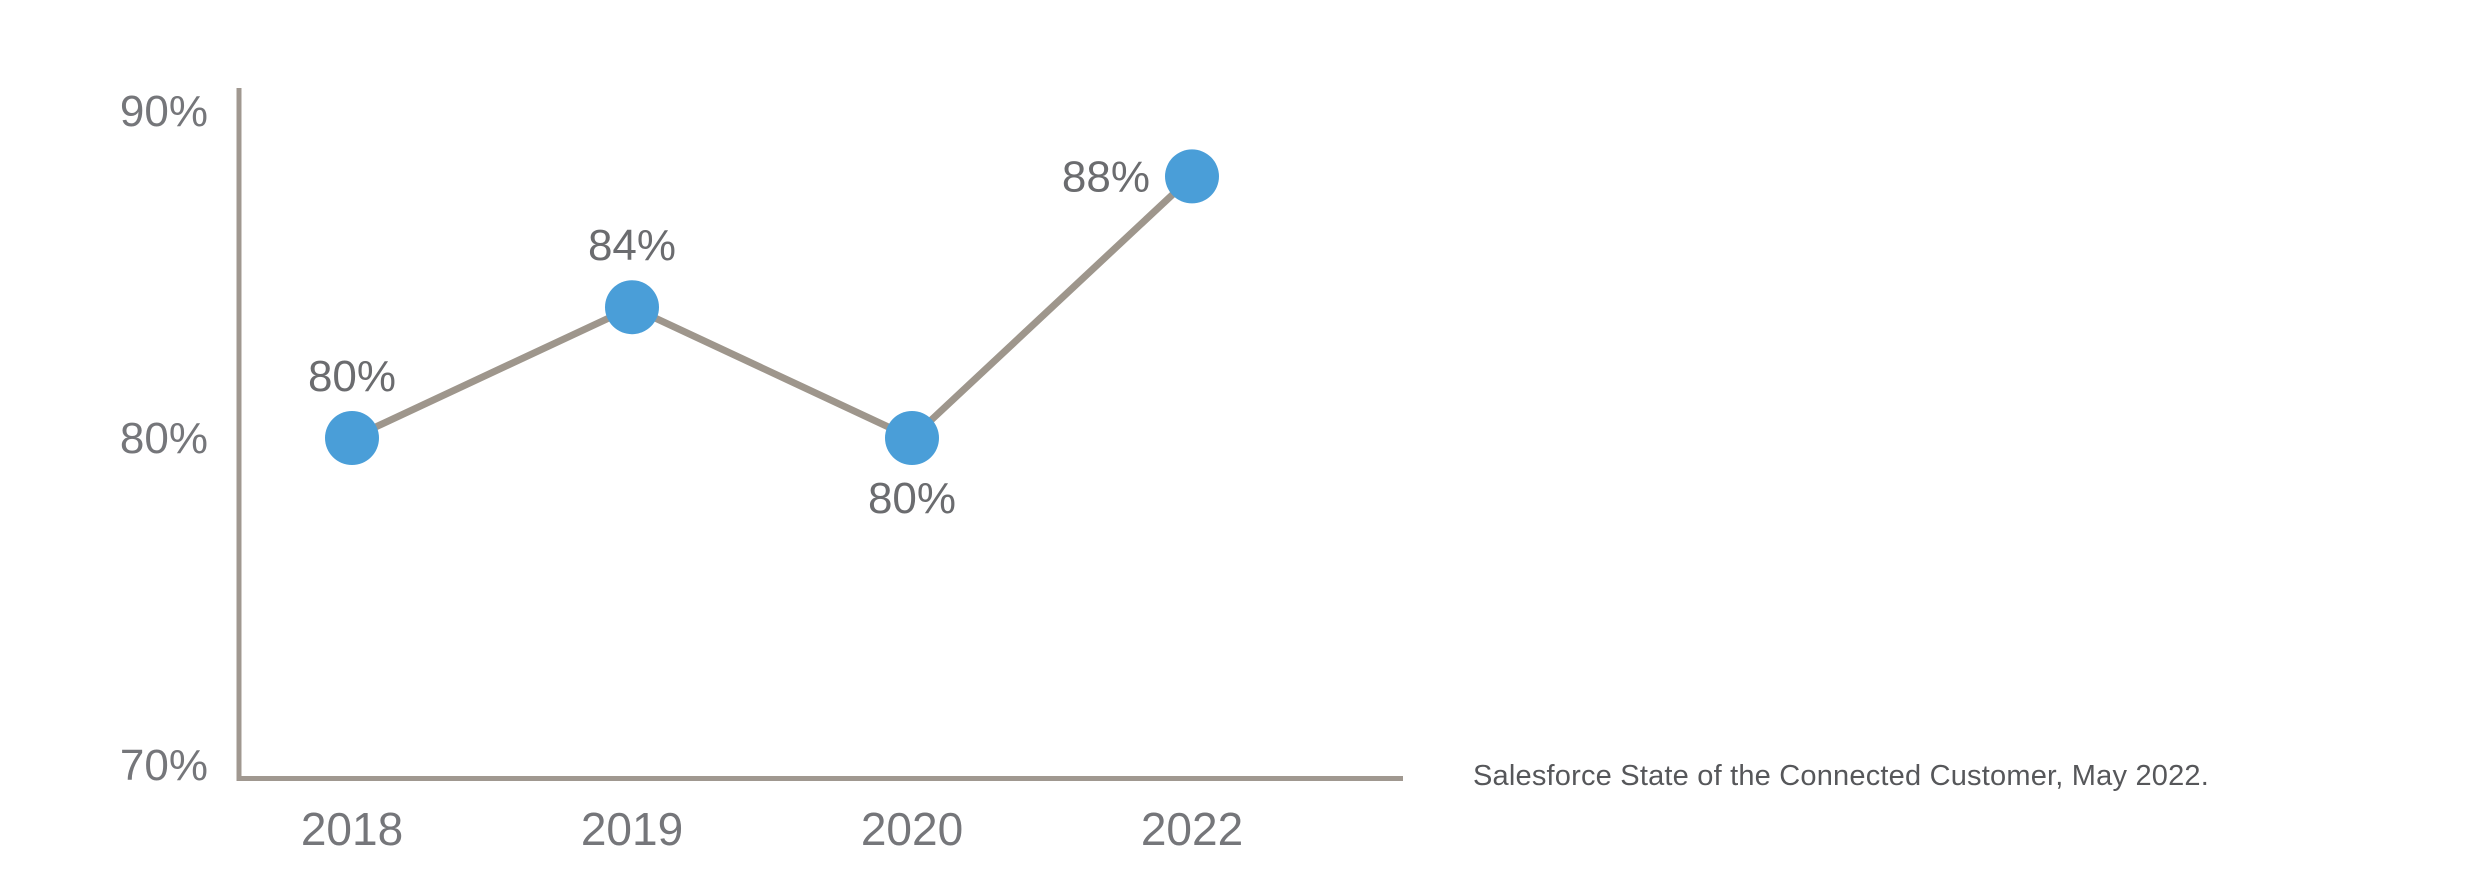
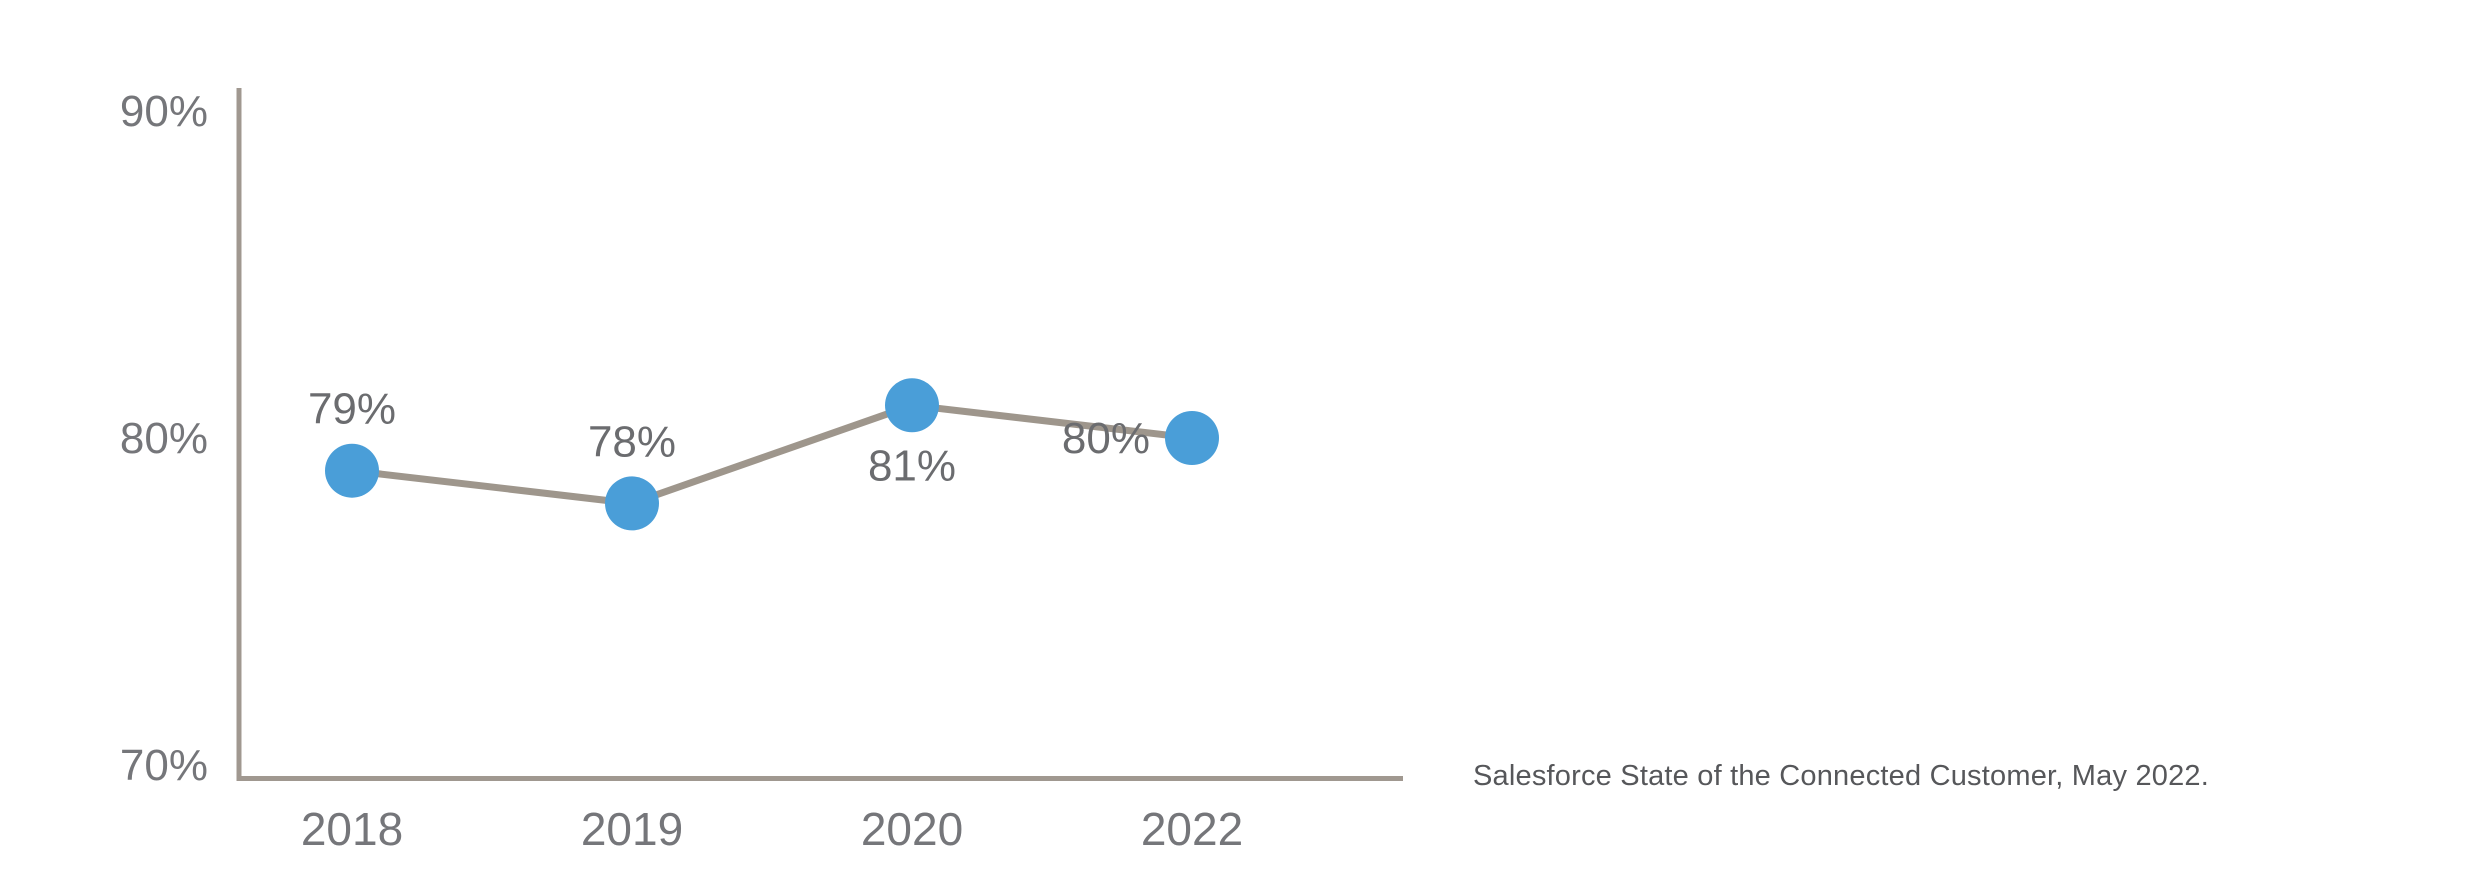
2018: 80% -> 79%
2019: 84% -> 78%
2020: 80% -> 81%
2022: 88% -> 80%
